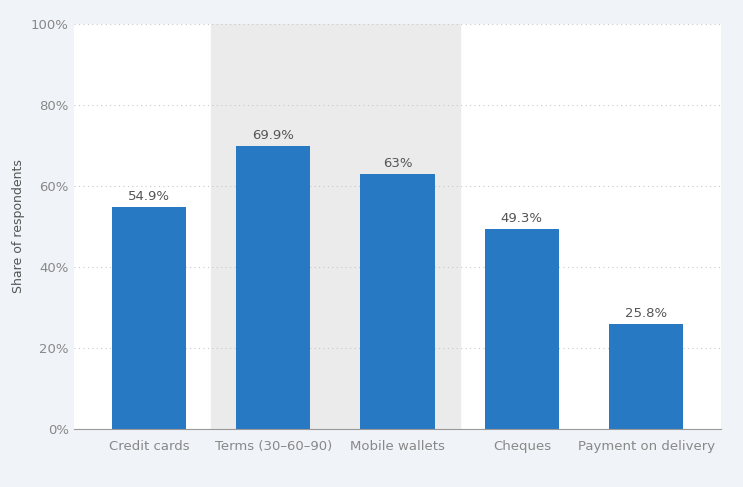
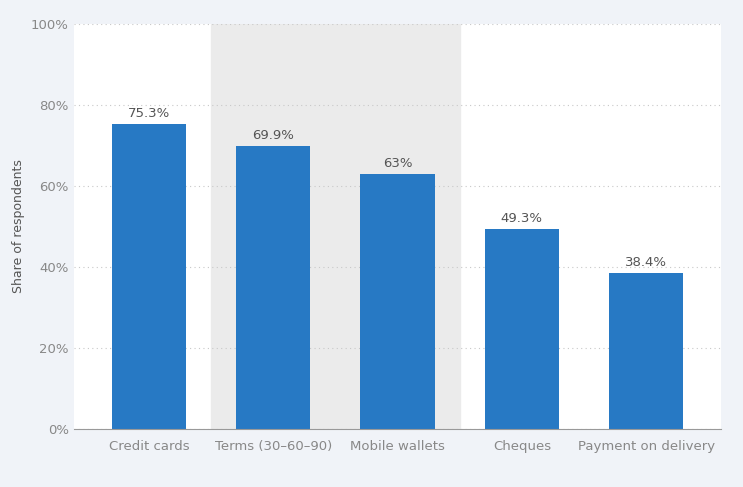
Credit cards: 54.9% -> 75.3%
Payment on delivery: 25.8% -> 38.4%
